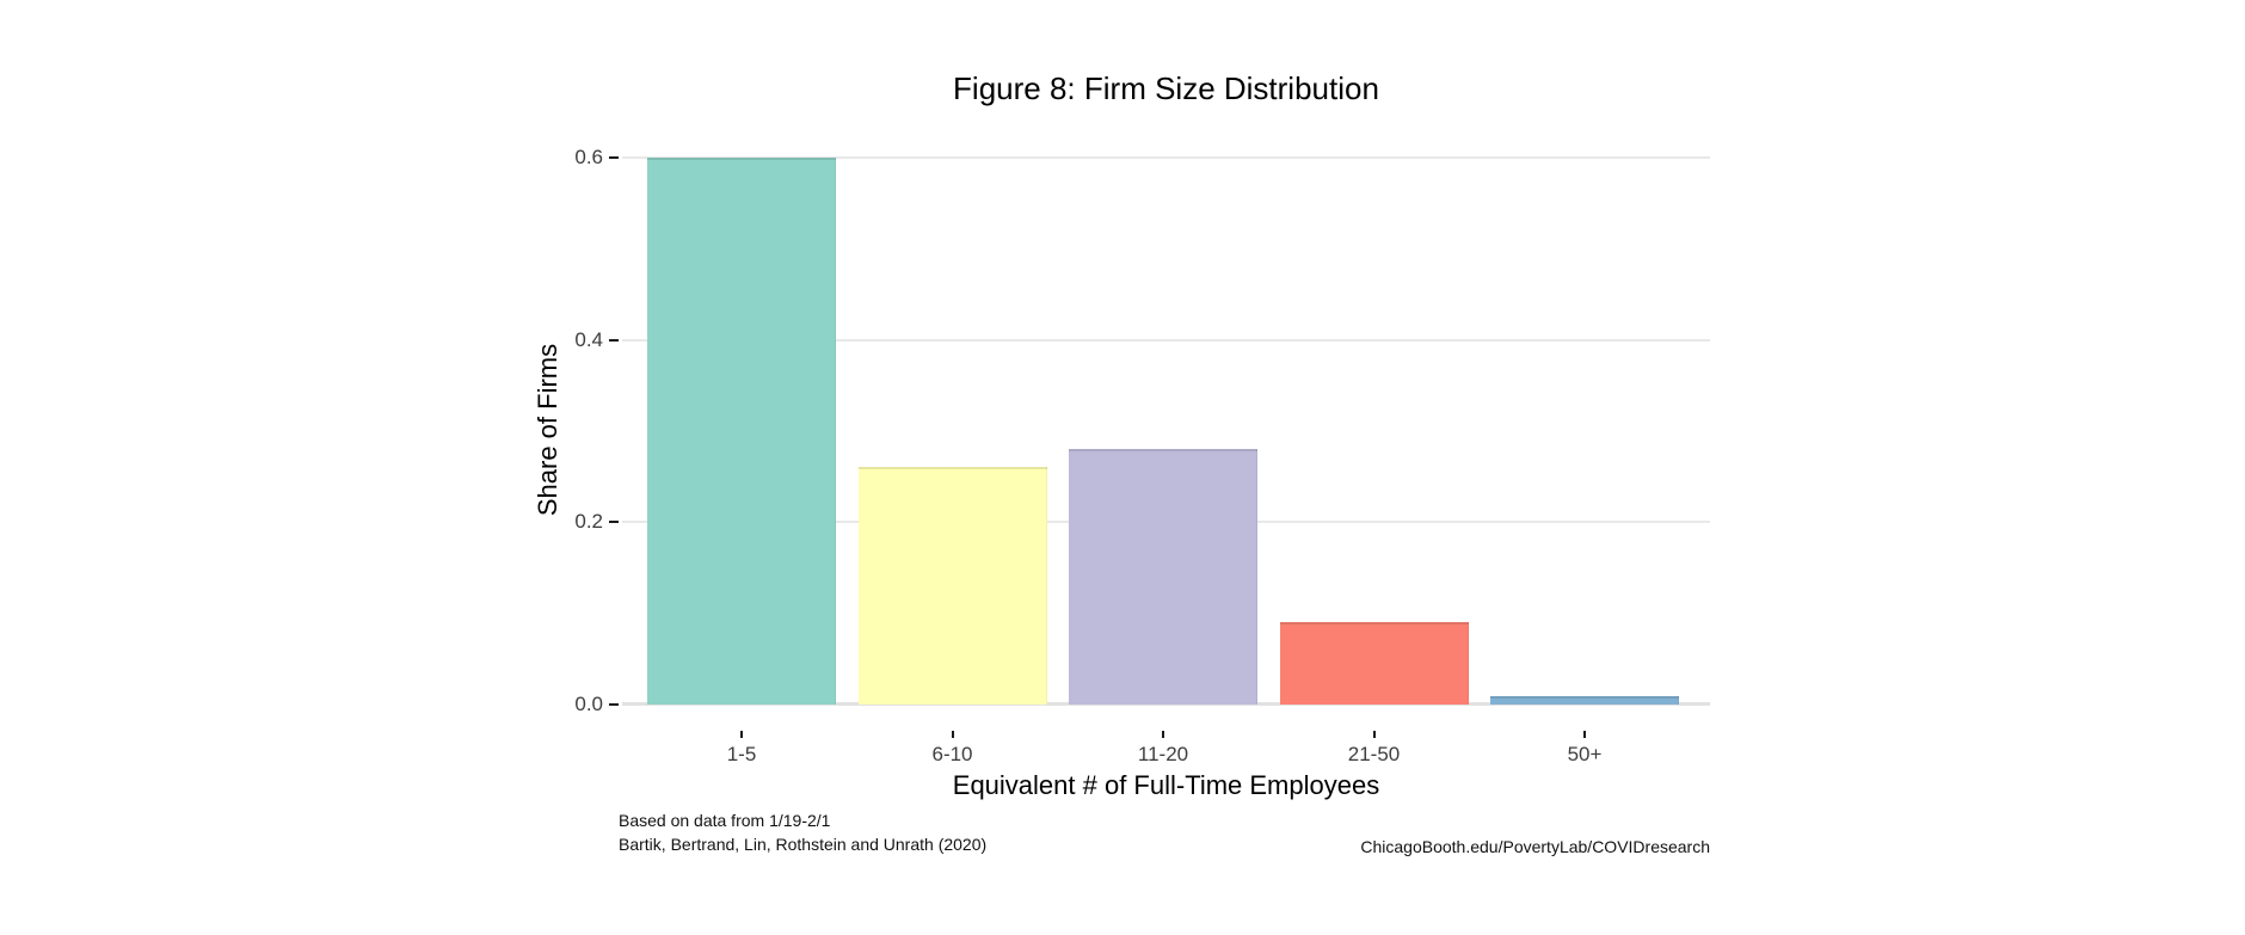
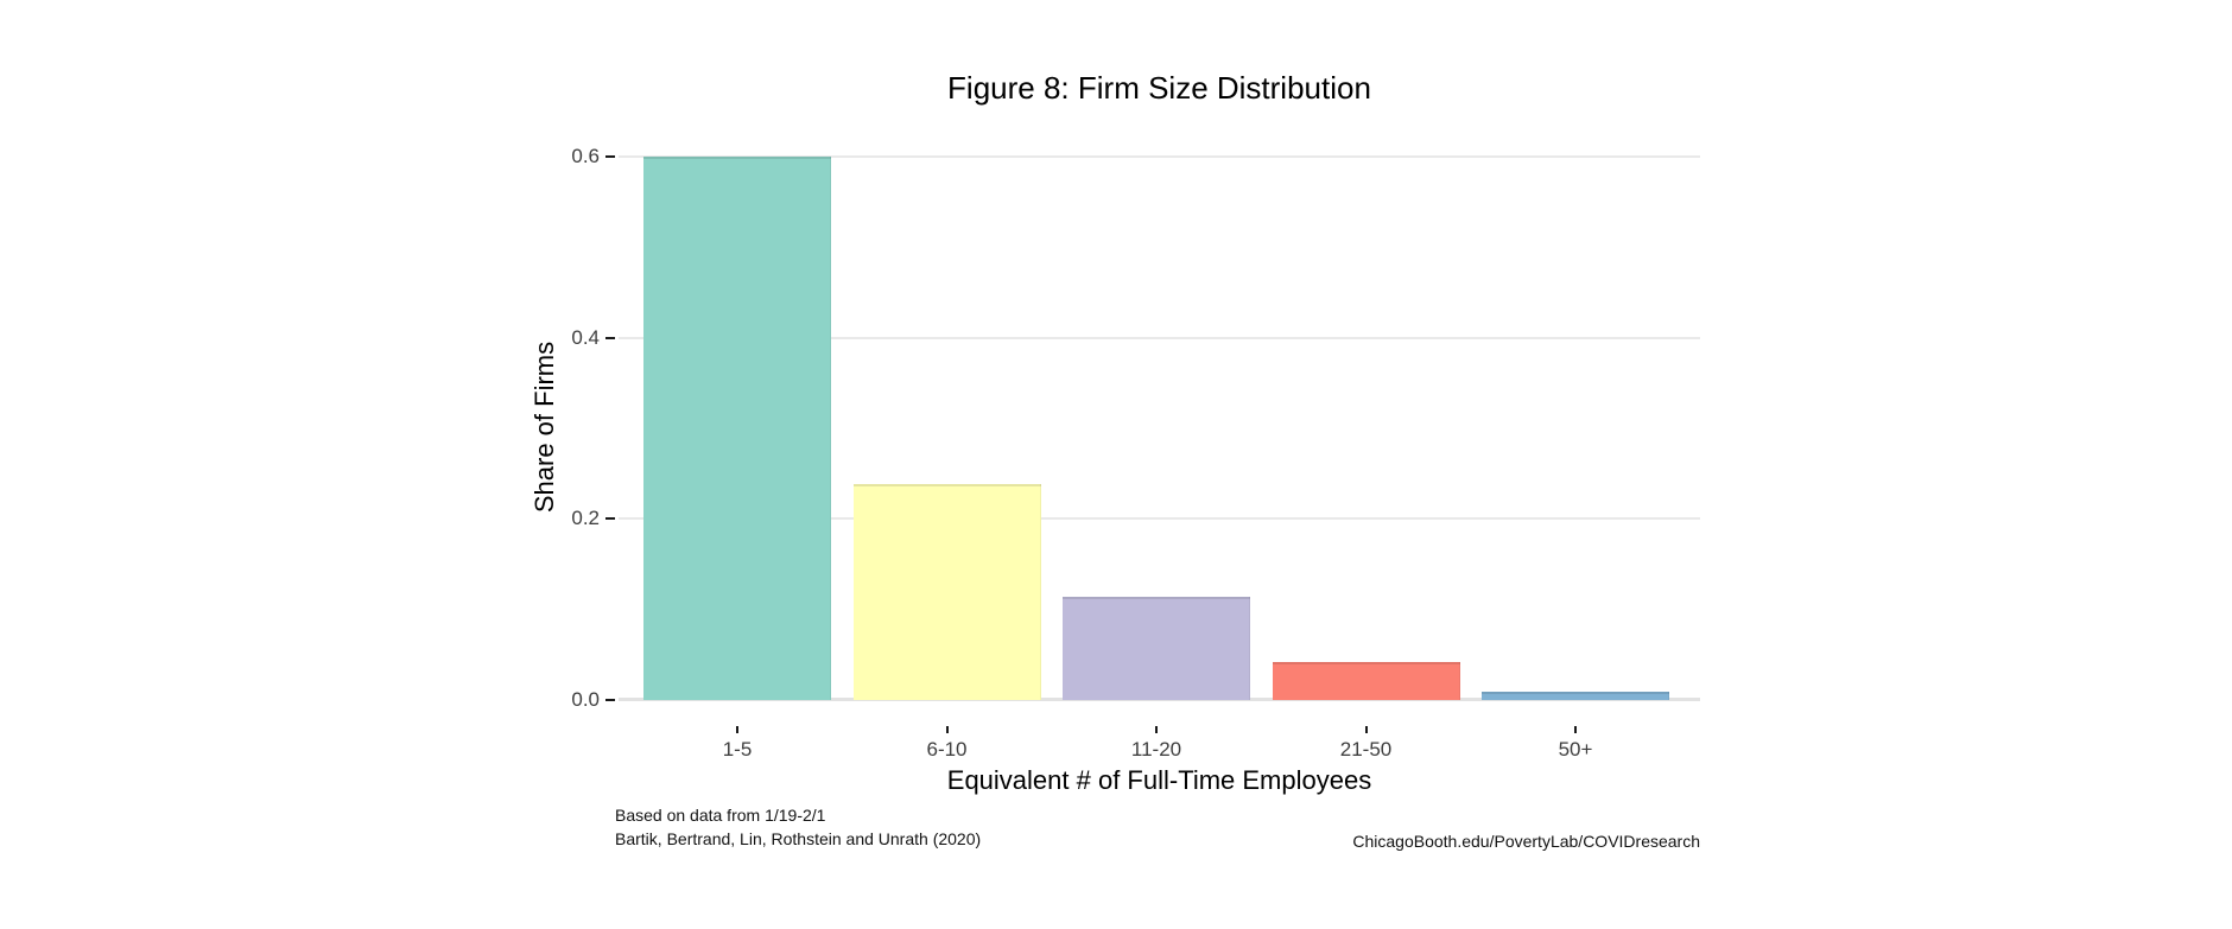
6-10: 0.26 -> 0.24
11-20: 0.28 -> 0.11
21-50: 0.09 -> 0.04
